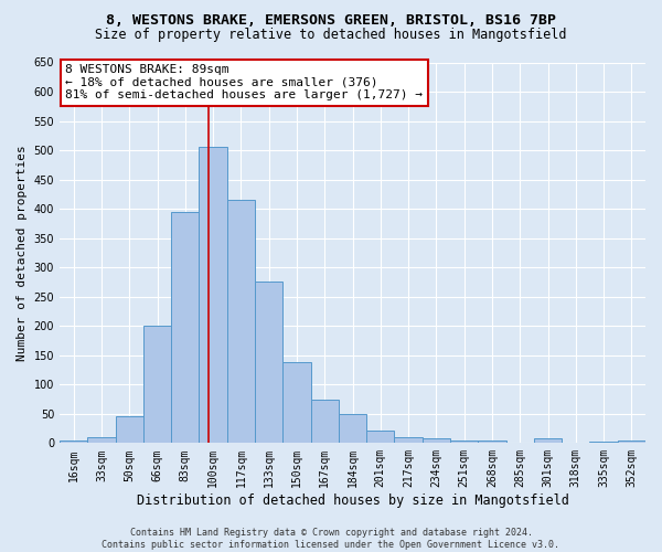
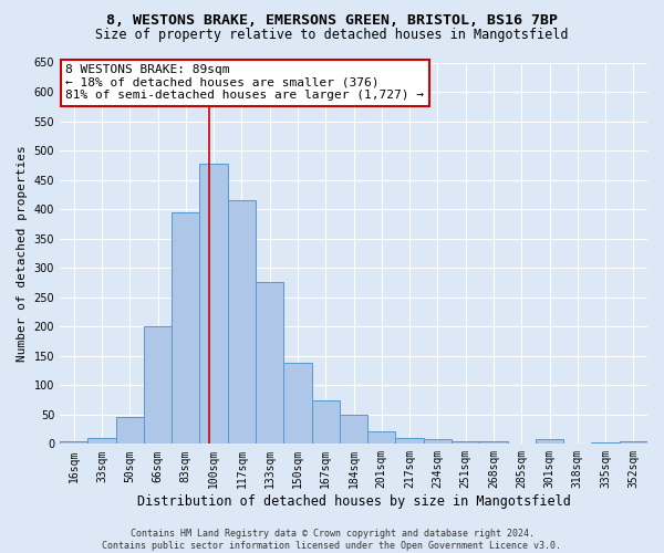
100sqm: 505 -> 478
